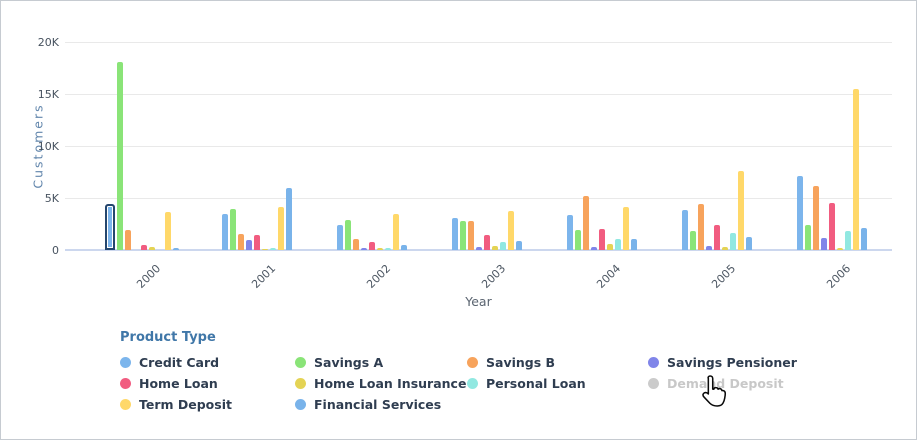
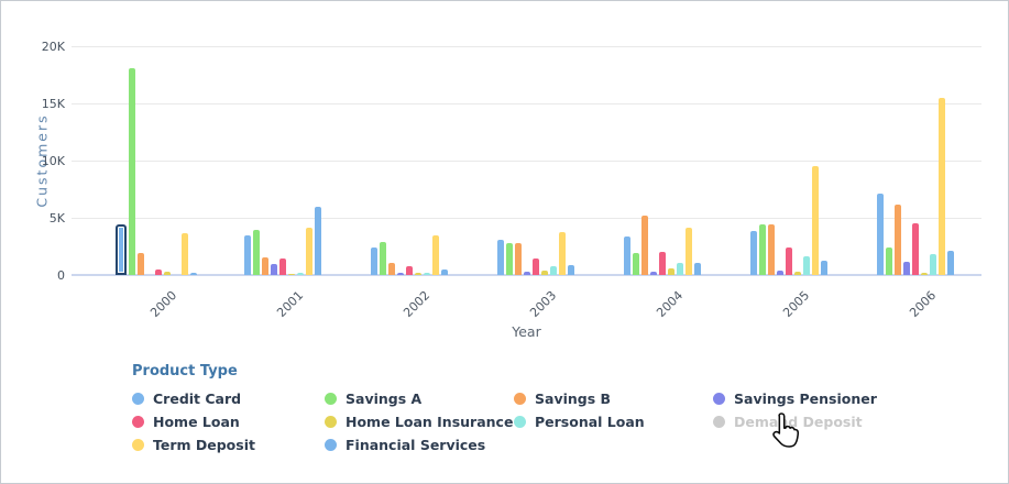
Savings A/2005: 1.8K -> 4.4K
Term Deposit/2005: 7.6K -> 9.5K
